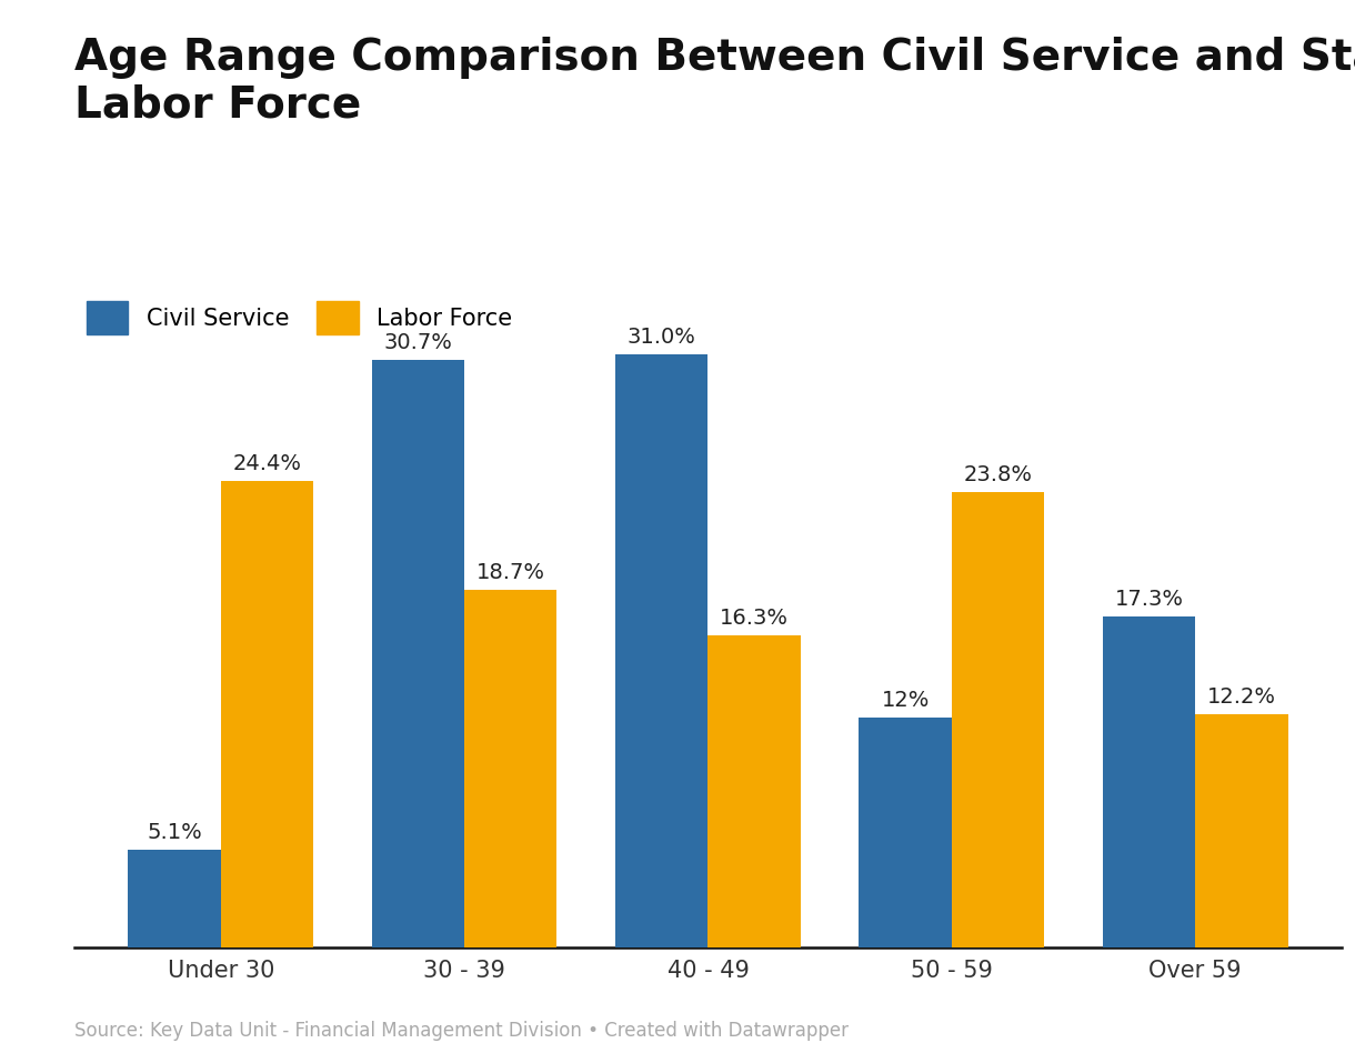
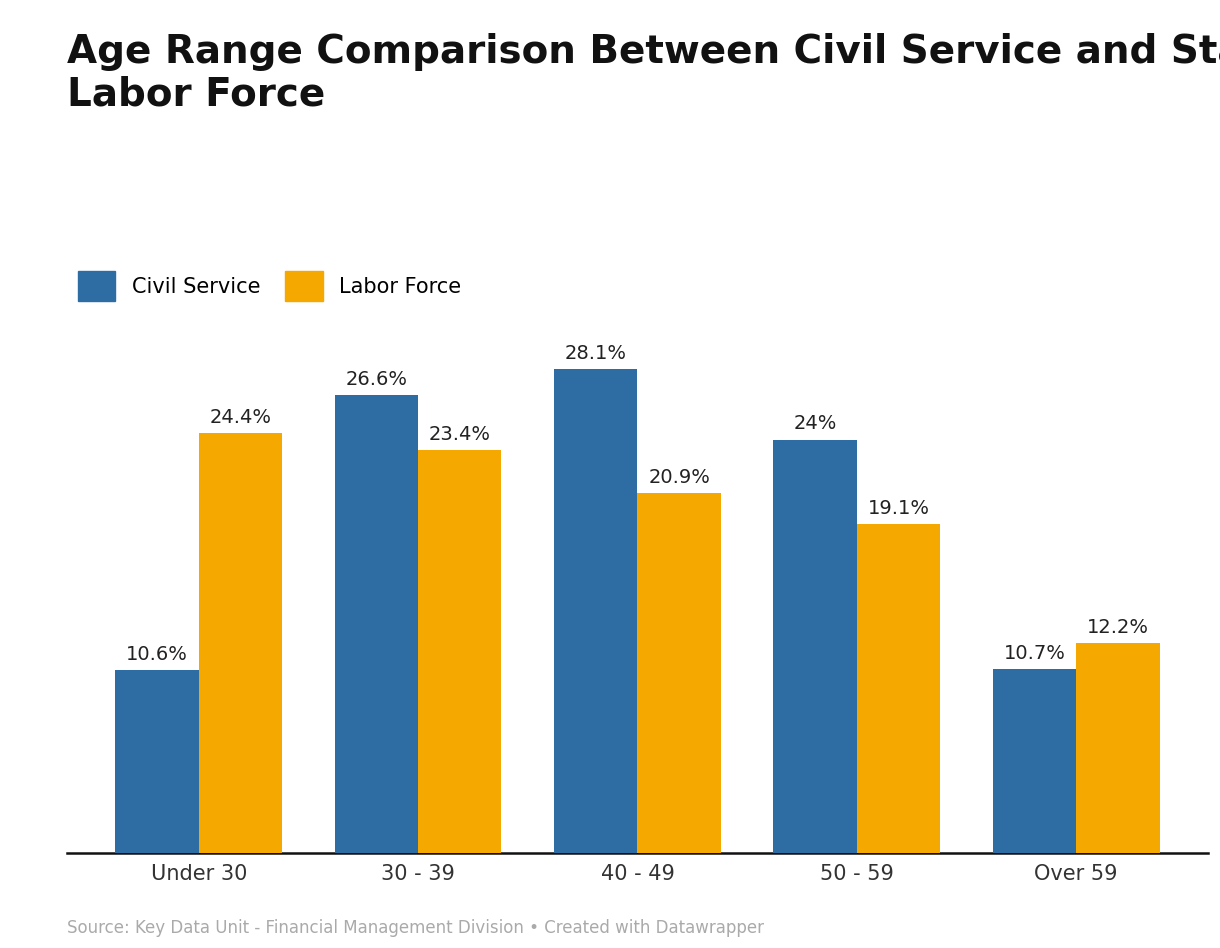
Civil Service/Under 30: 5.1% -> 10.6%
Civil Service/30 - 39: 30.7% -> 26.6%
Labor Force/30 - 39: 18.7% -> 23.4%
Civil Service/40 - 49: 31.0% -> 28.1%
Labor Force/40 - 49: 16.3% -> 20.9%
Civil Service/50 - 59: 12% -> 24%
Labor Force/50 - 59: 23.8% -> 19.1%
Civil Service/Over 59: 17.3% -> 10.7%
